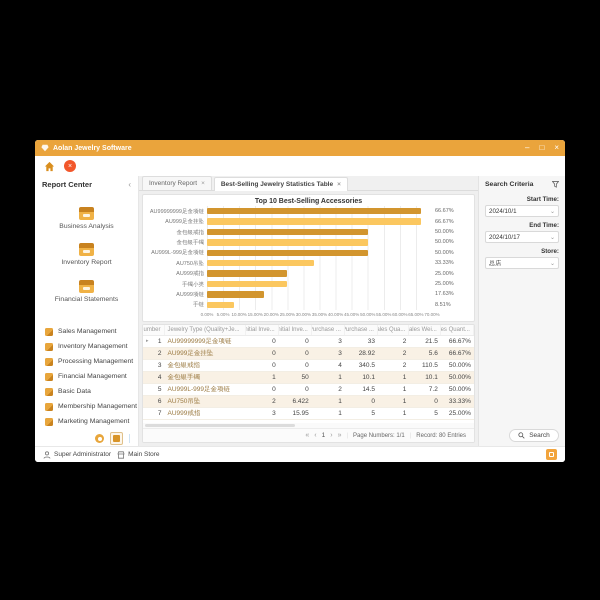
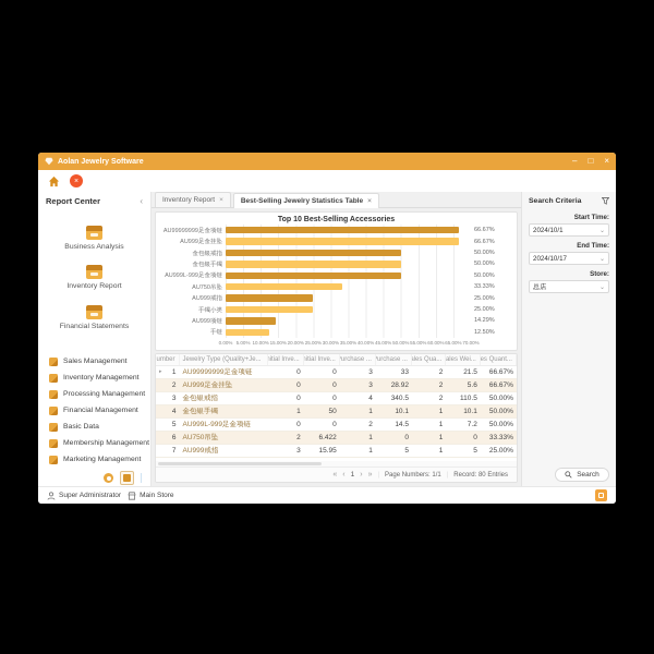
AU999项链: 17.63% -> 14.29%
手链: 8.51% -> 12.50%
